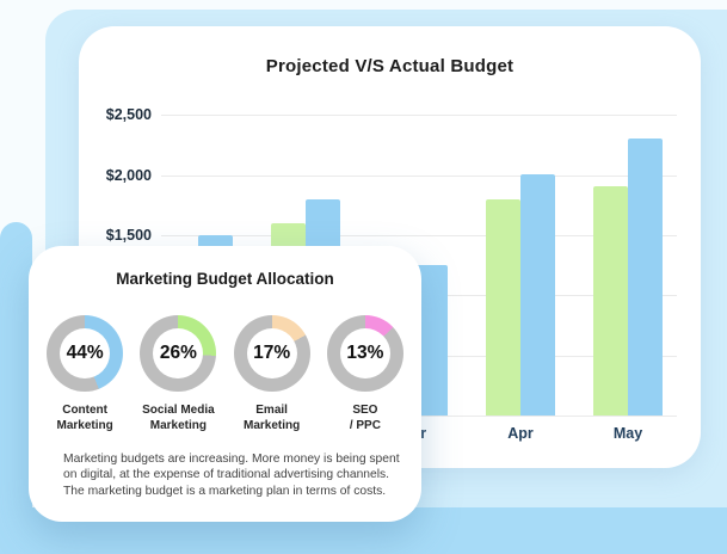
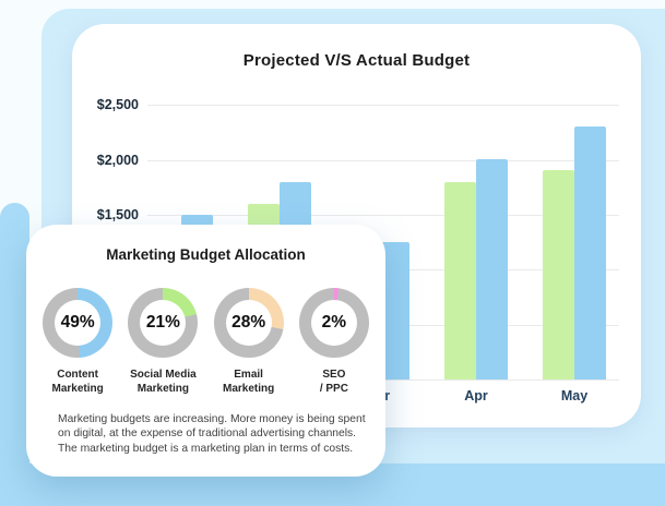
Marketing Budget Allocation/Content Marketing: 44% -> 49%
Marketing Budget Allocation/Social Media Marketing: 26% -> 21%
Marketing Budget Allocation/Email Marketing: 17% -> 28%
Marketing Budget Allocation/SEO / PPC: 13% -> 2%
